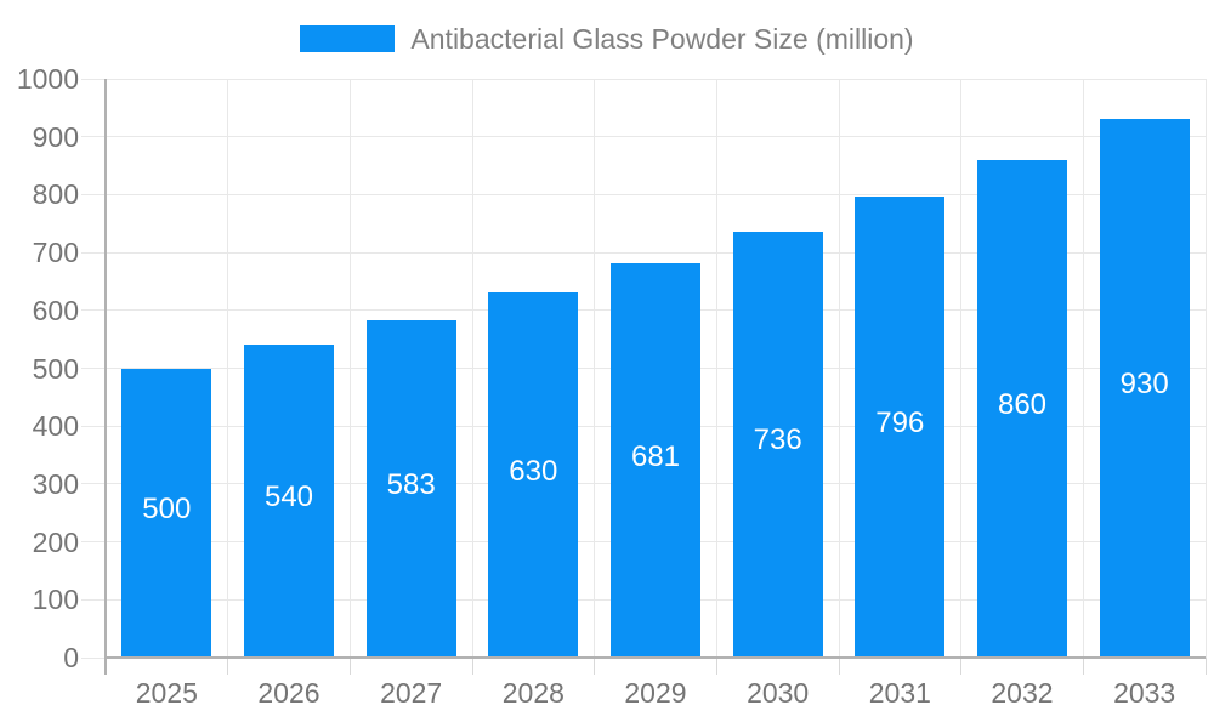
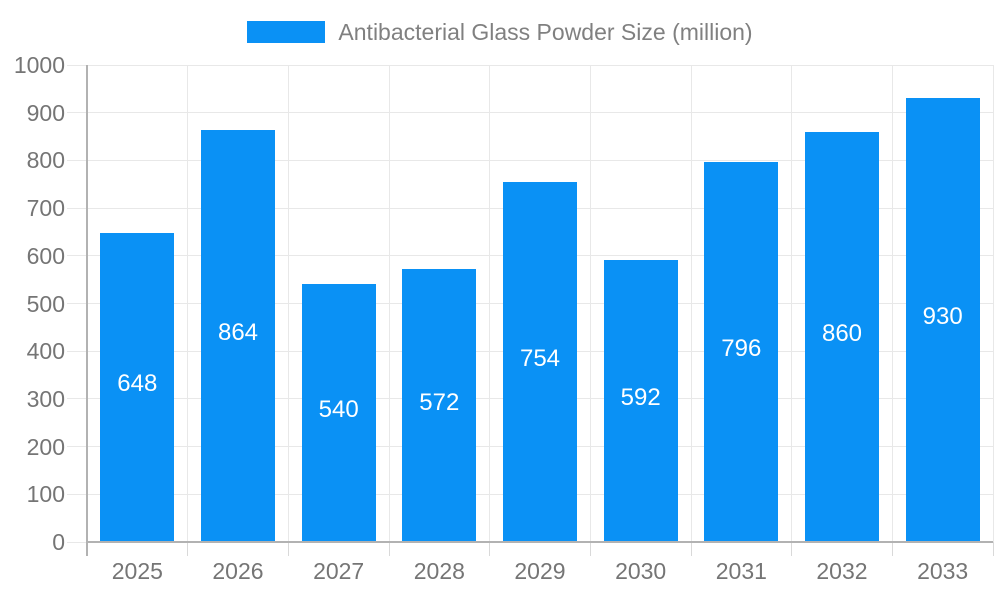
2025: 500 -> 648
2026: 540 -> 864
2027: 583 -> 540
2028: 630 -> 572
2029: 681 -> 754
2030: 736 -> 592
